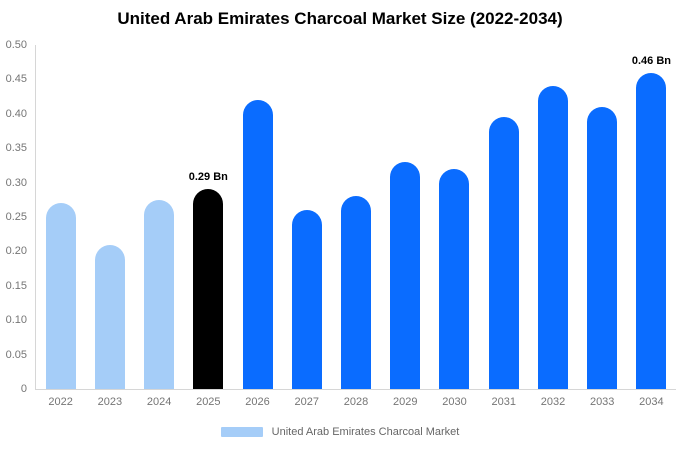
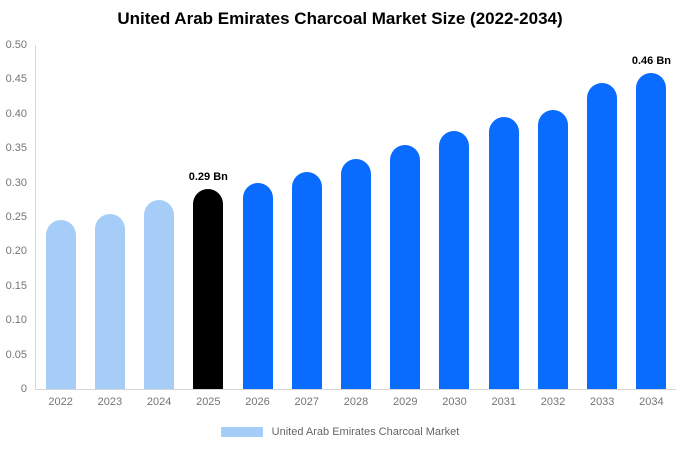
2022: 0.27 -> 0.24
2023: 0.21 -> 0.26
2026: 0.42 -> 0.30
2027: 0.26 -> 0.32
2028: 0.28 -> 0.34
2029: 0.33 -> 0.35
2030: 0.32 -> 0.38
2032: 0.44 -> 0.41
2033: 0.41 -> 0.45
